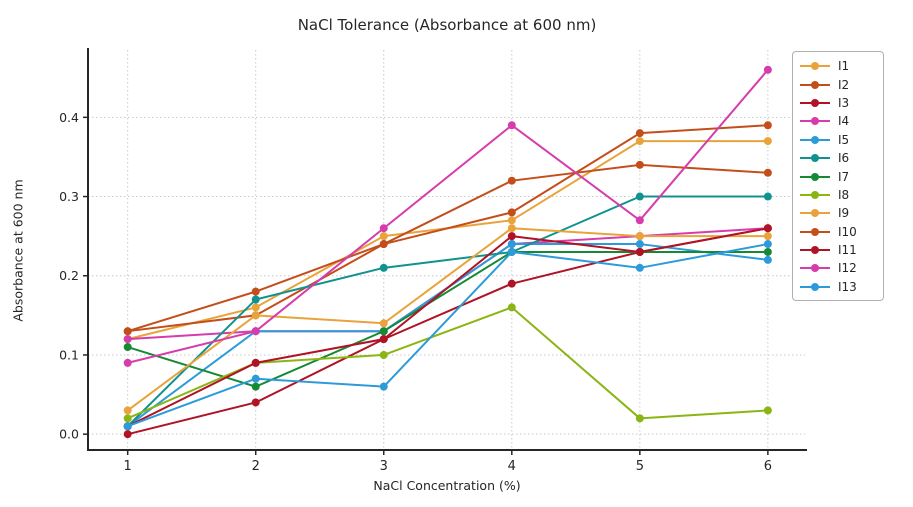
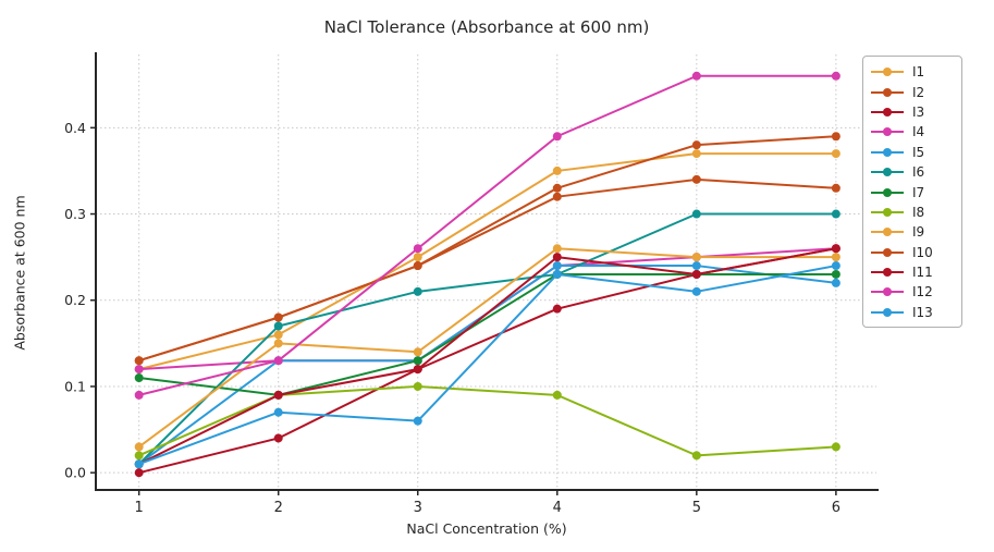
I2/2: 0.15 -> 0.18
I7/2: 0.06 -> 0.09
I1/4: 0.27 -> 0.35
I2/4: 0.28 -> 0.33
I8/4: 0.16 -> 0.09
I12/5: 0.27 -> 0.46
